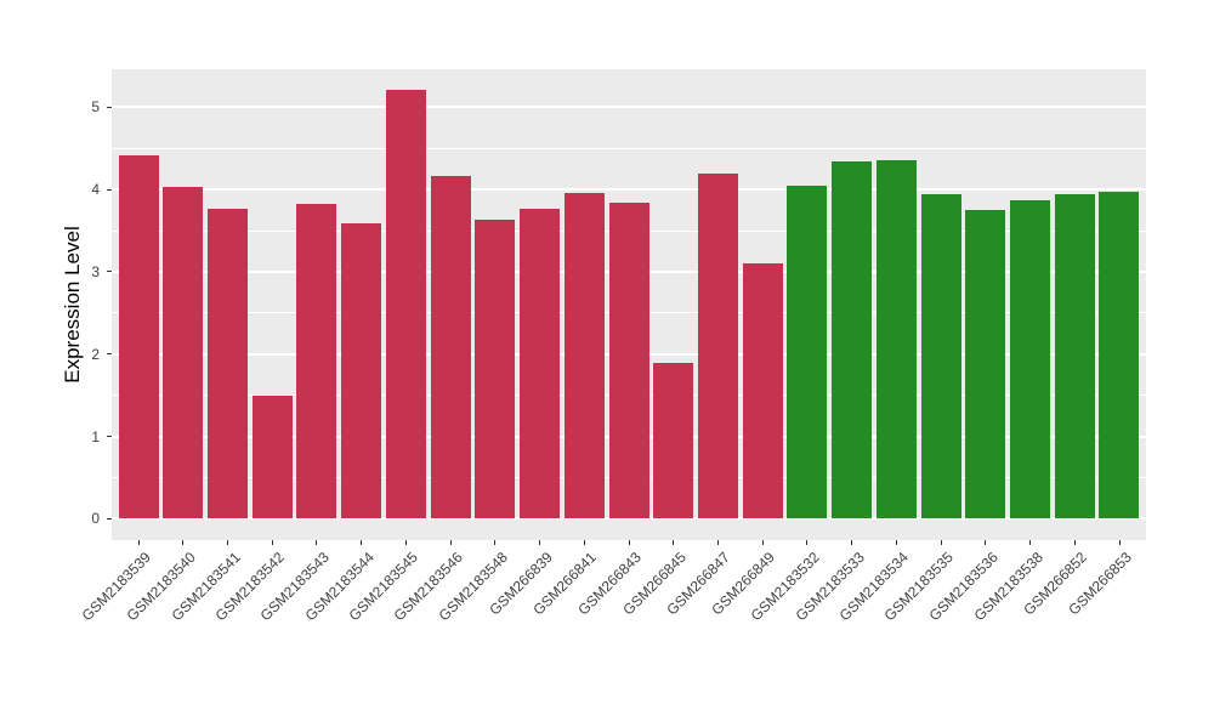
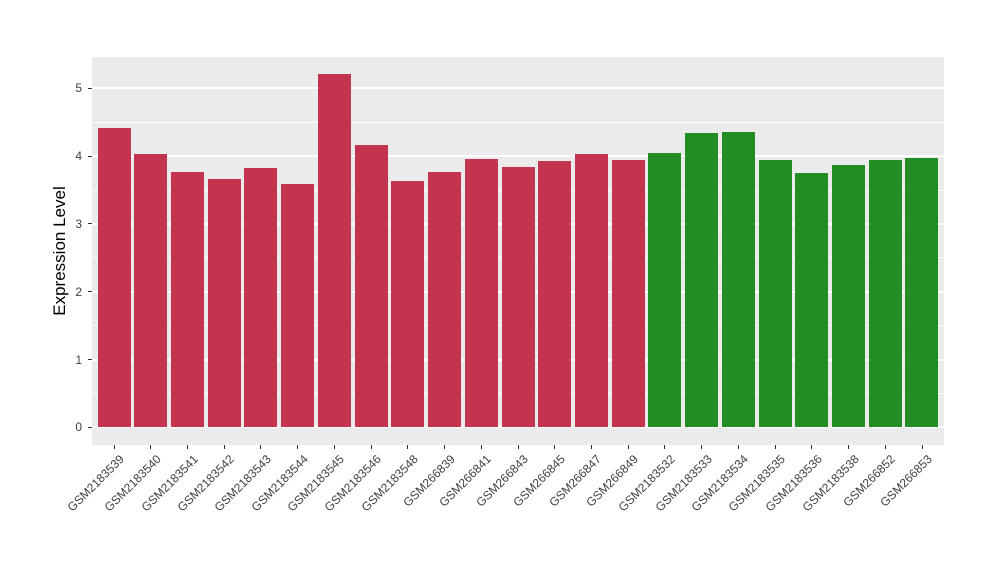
GSM2183542: 1.5 -> 3.7
GSM266845: 1.9 -> 3.9
GSM266847: 4.2 -> 4.0
GSM266849: 3.1 -> 3.9
